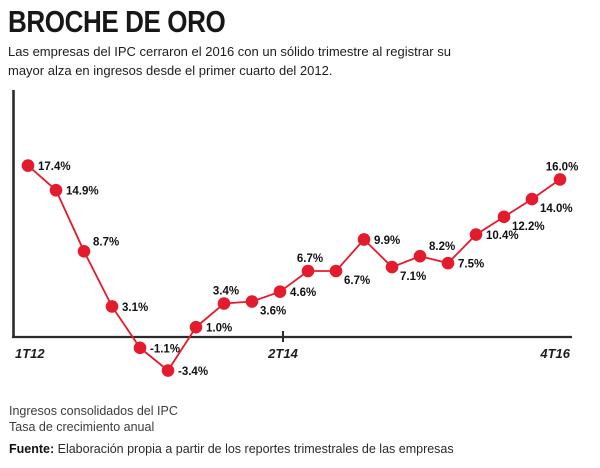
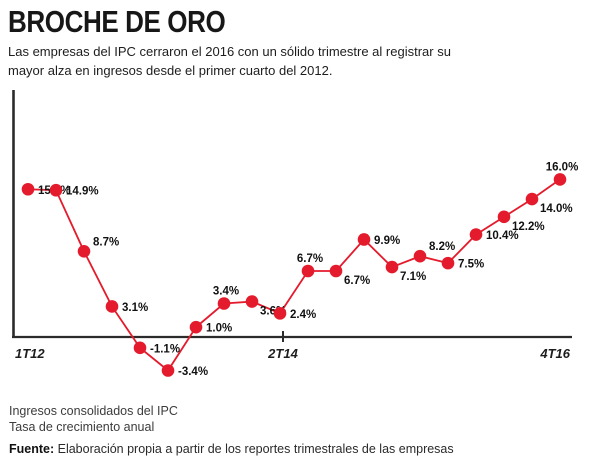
1T12: 17.4% -> 15.0%
2T14: 4.6% -> 2.4%
